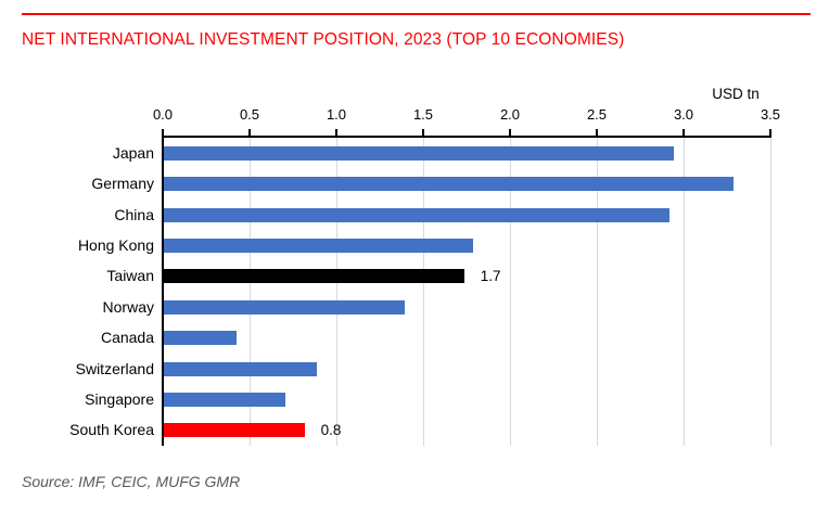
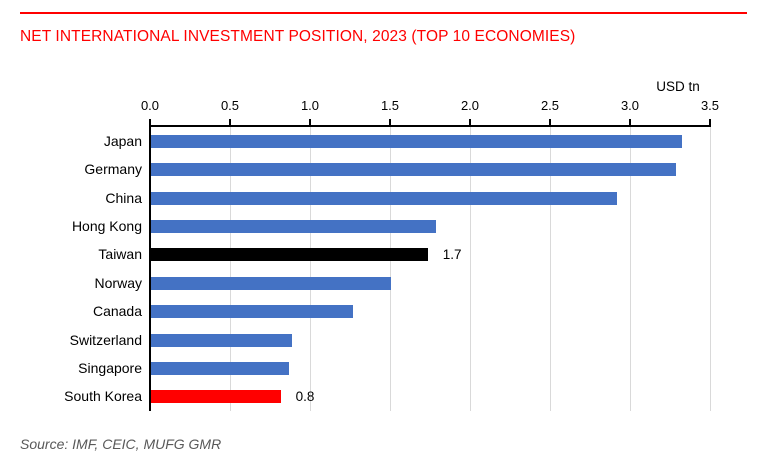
Japan: 2.94 -> 3.32
Norway: 1.39 -> 1.50
Canada: 0.42 -> 1.26
Singapore: 0.70 -> 0.86
